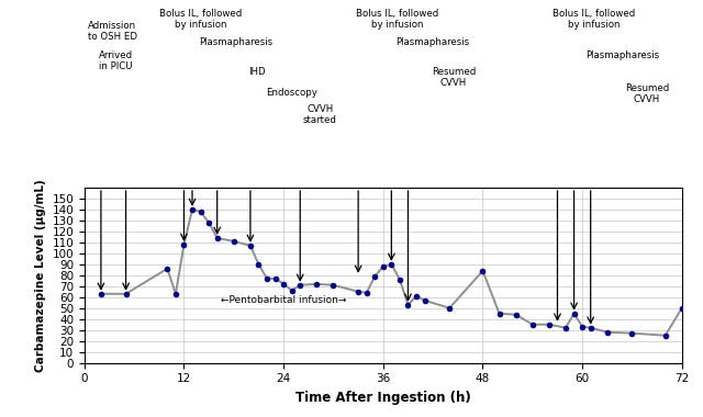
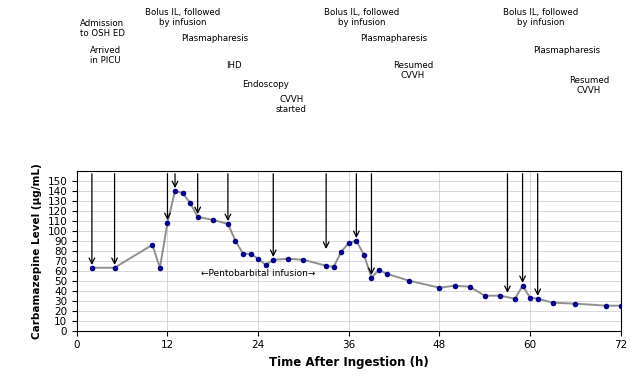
48: 84 -> 43
72: 50 -> 25
